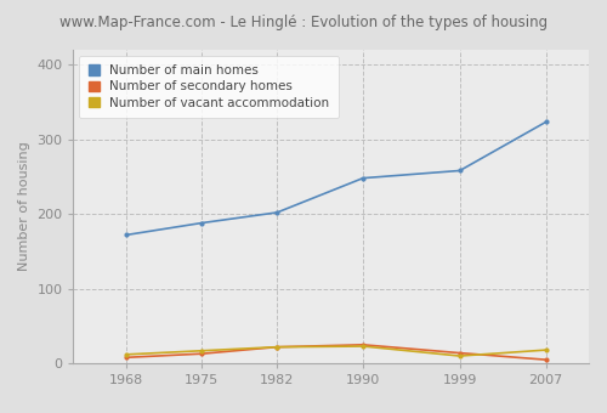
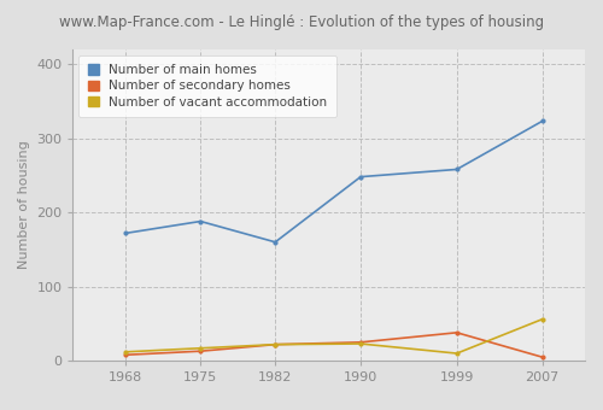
Number of main homes/1982: 202 -> 160
Number of secondary homes/1999: 14 -> 38
Number of vacant accommodation/2007: 18 -> 56
